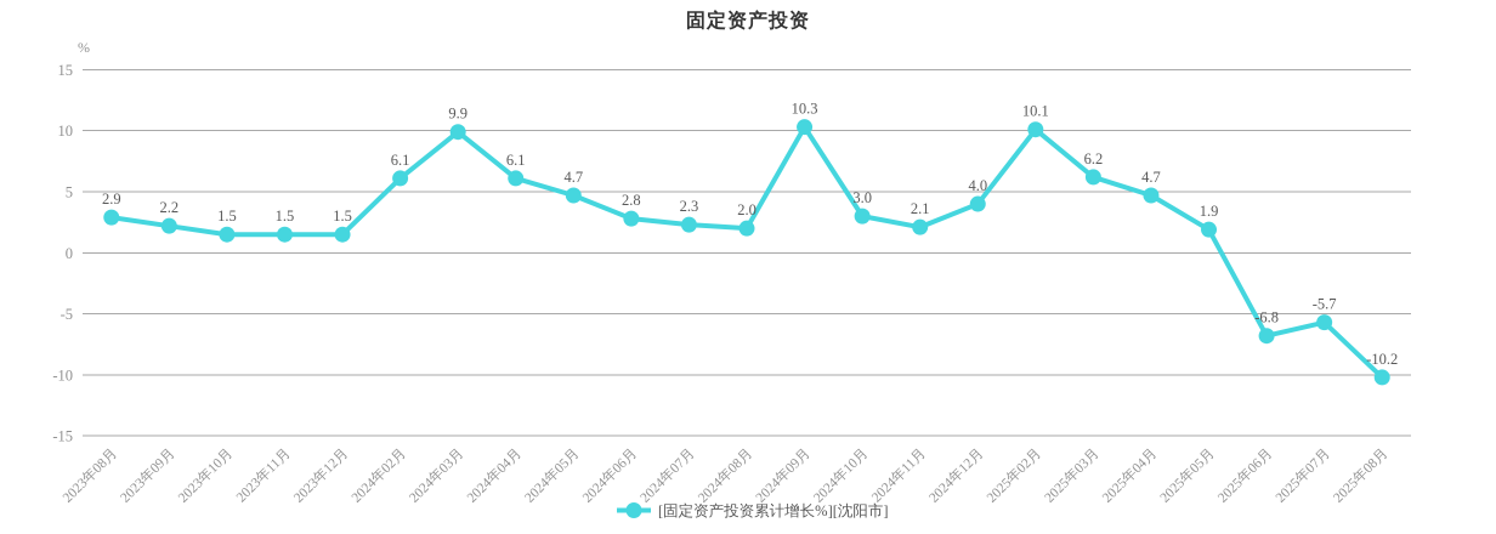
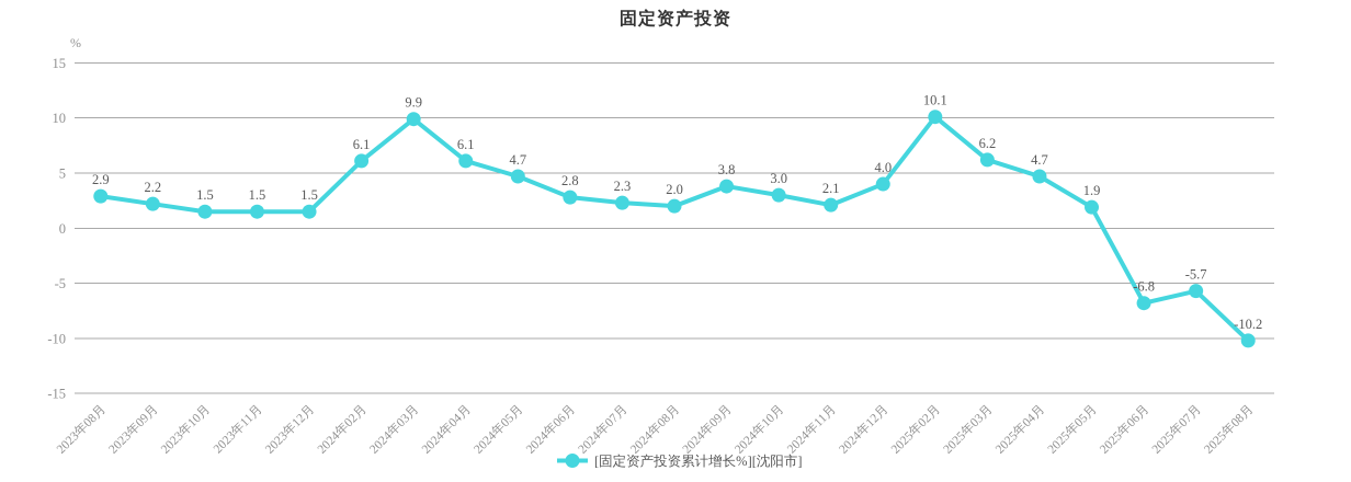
2024年09月: 10.3 -> 3.8
